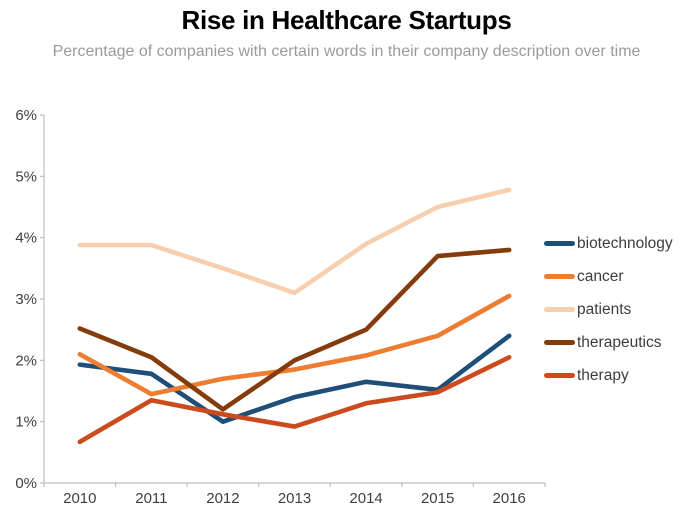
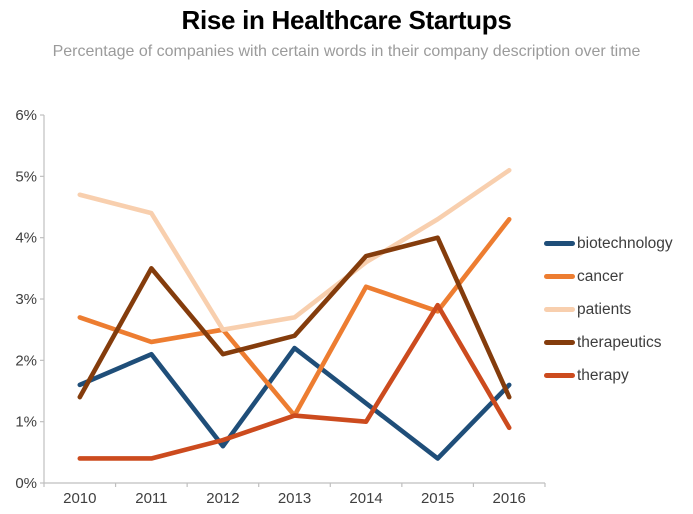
biotechnology/2010: 1.9% -> 1.6%
cancer/2010: 2.1% -> 2.7%
patients/2010: 3.9% -> 4.7%
therapeutics/2010: 2.5% -> 1.4%
therapy/2010: 0.7% -> 0.4%
biotechnology/2011: 1.8% -> 2.1%
cancer/2011: 1.4% -> 2.3%
patients/2011: 3.9% -> 4.4%
therapeutics/2011: 2.0% -> 3.5%
therapy/2011: 1.4% -> 0.4%
biotechnology/2012: 1.0% -> 0.6%
cancer/2012: 1.7% -> 2.5%
patients/2012: 3.5% -> 2.5%
therapeutics/2012: 1.2% -> 2.1%
therapy/2012: 1.1% -> 0.7%
biotechnology/2013: 1.4% -> 2.2%
cancer/2013: 1.9% -> 1.1%
patients/2013: 3.1% -> 2.7%
therapeutics/2013: 2.0% -> 2.4%
therapy/2013: 0.9% -> 1.1%
biotechnology/2014: 1.6% -> 1.3%
cancer/2014: 2.1% -> 3.2%
patients/2014: 3.9% -> 3.6%
therapeutics/2014: 2.5% -> 3.7%
therapy/2014: 1.3% -> 1.0%
biotechnology/2015: 1.5% -> 0.4%
cancer/2015: 2.4% -> 2.8%
patients/2015: 4.5% -> 4.3%
therapeutics/2015: 3.7% -> 4.0%
therapy/2015: 1.5% -> 2.9%
biotechnology/2016: 2.4% -> 1.6%
cancer/2016: 3.0% -> 4.3%
patients/2016: 4.8% -> 5.1%
therapeutics/2016: 3.8% -> 1.4%
therapy/2016: 2.0% -> 0.9%
